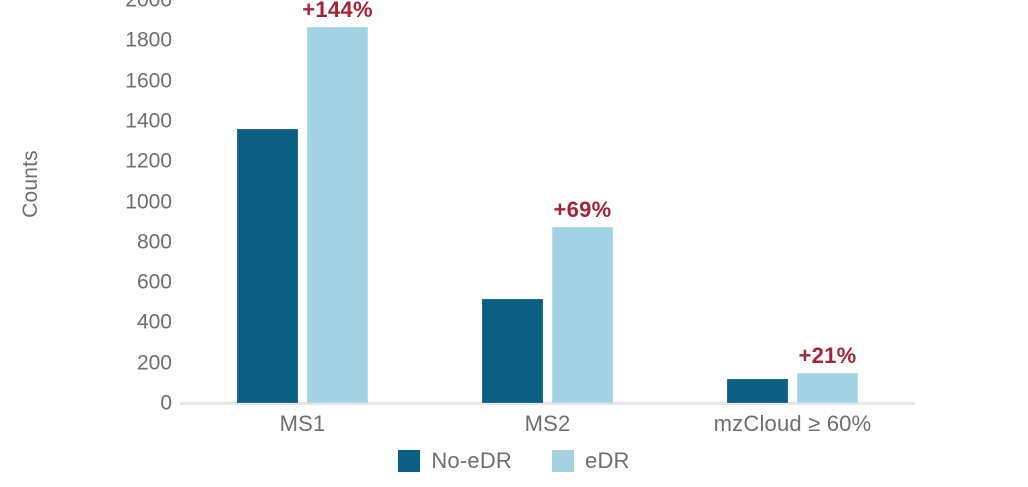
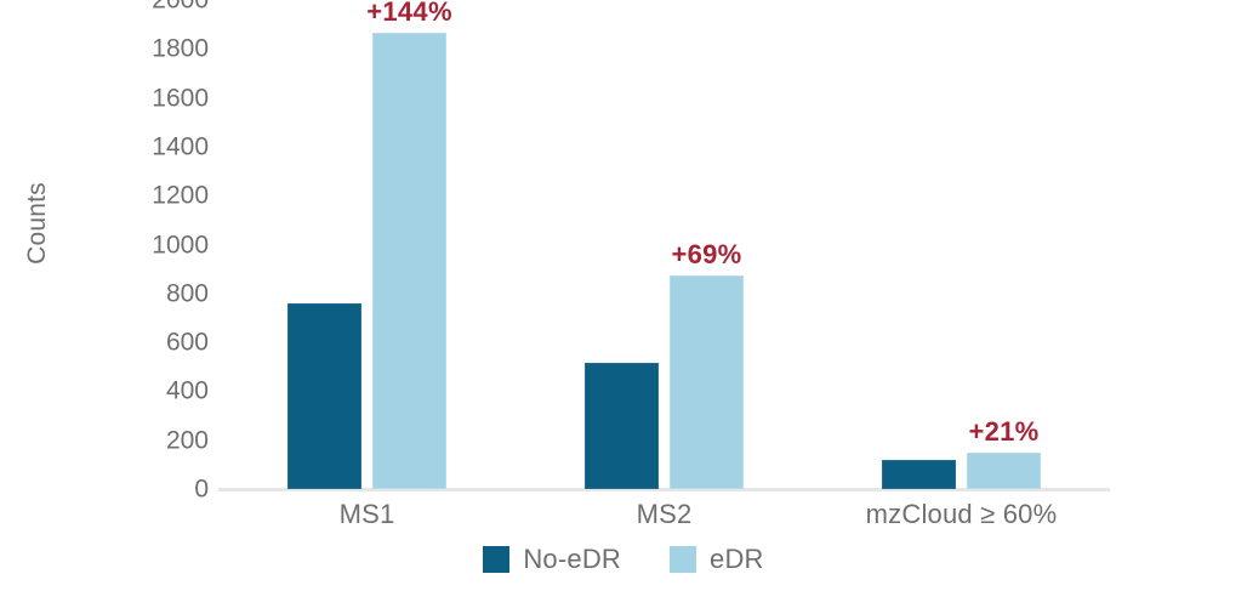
No-eDR/MS1: 1360 -> 760
